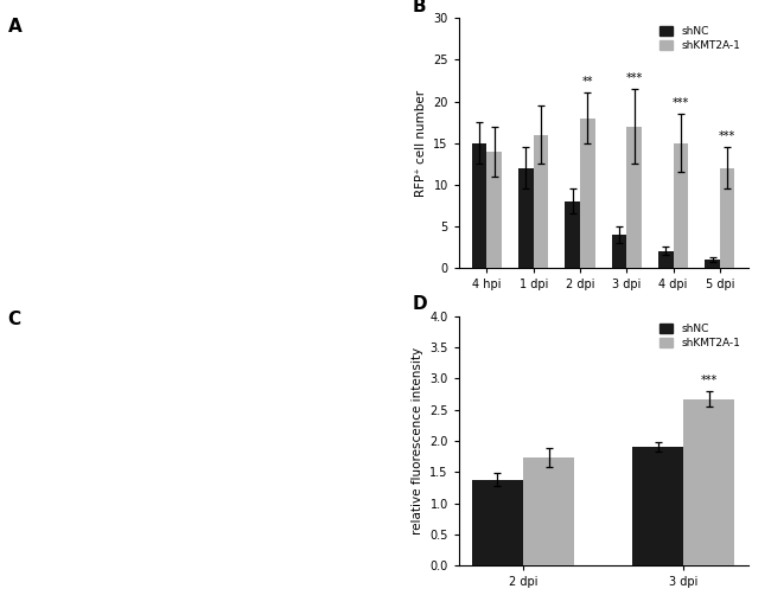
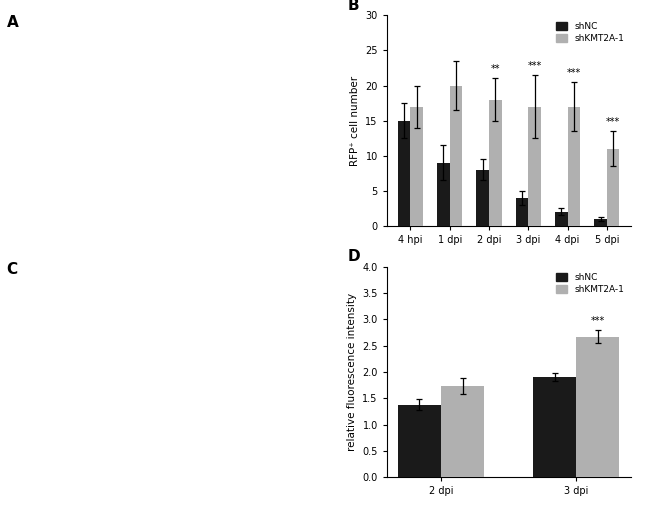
shKMT2A-1/4 hpi: 14 -> 17
shNC/1 dpi: 12 -> 9
shKMT2A-1/1 dpi: 16 -> 20
shKMT2A-1/4 dpi: 15 -> 17
shKMT2A-1/5 dpi: 12 -> 11
